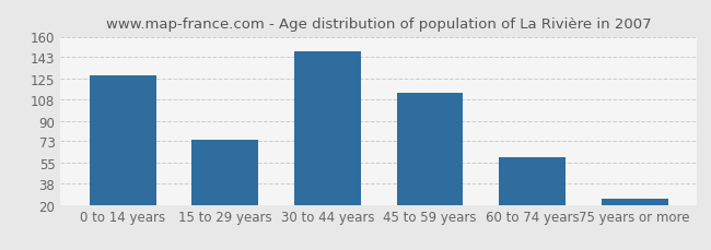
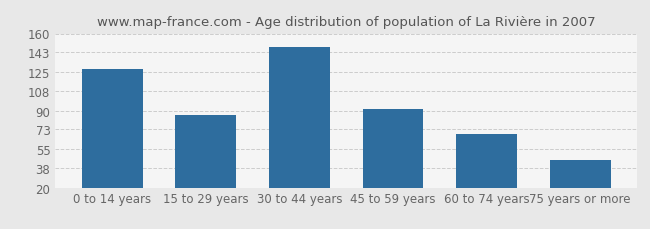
15 to 29 years: 74 -> 86
45 to 59 years: 113 -> 91
60 to 74 years: 60 -> 69
75 years or more: 25 -> 45
